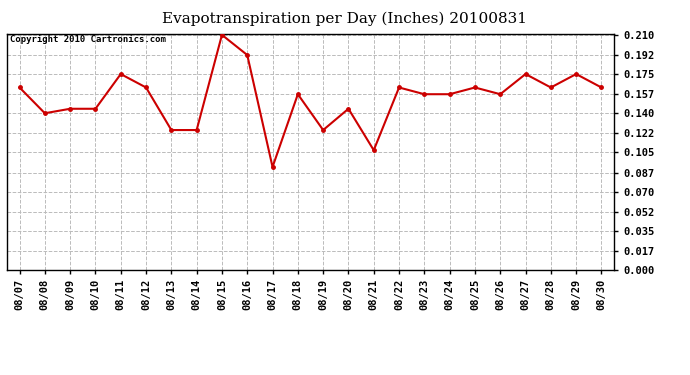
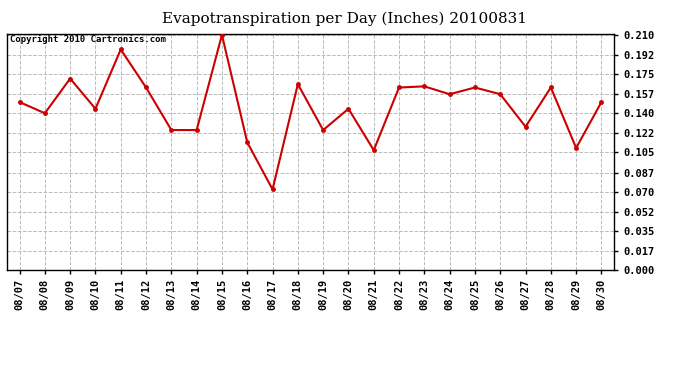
08/07: 0.163 -> 0.150
08/09: 0.144 -> 0.171
08/11: 0.175 -> 0.197
08/16: 0.192 -> 0.114
08/17: 0.092 -> 0.072
08/18: 0.157 -> 0.166
08/23: 0.157 -> 0.164
08/27: 0.175 -> 0.128
08/29: 0.175 -> 0.109
08/30: 0.163 -> 0.150
